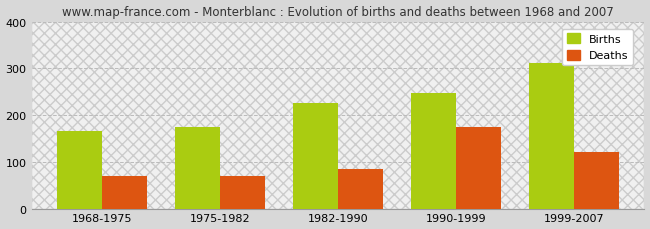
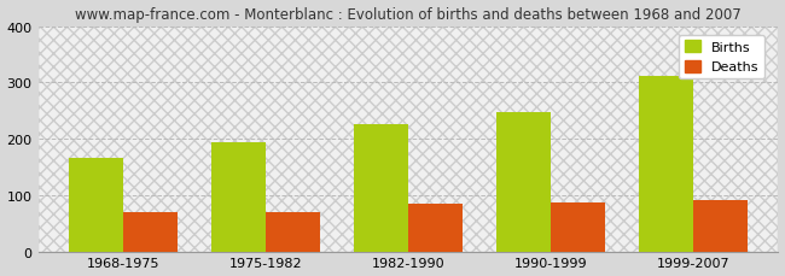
Births/1975-1982: 175 -> 193
Deaths/1990-1999: 175 -> 86
Deaths/1999-2007: 120 -> 90
